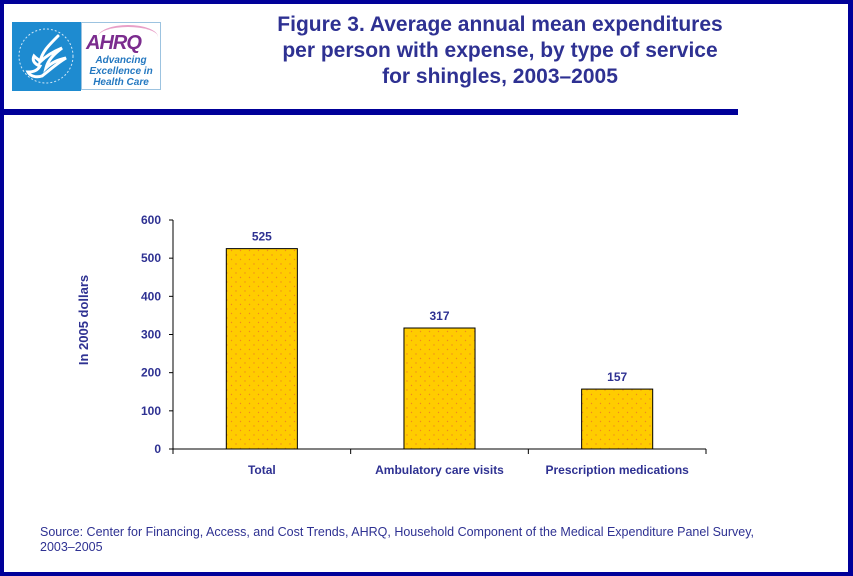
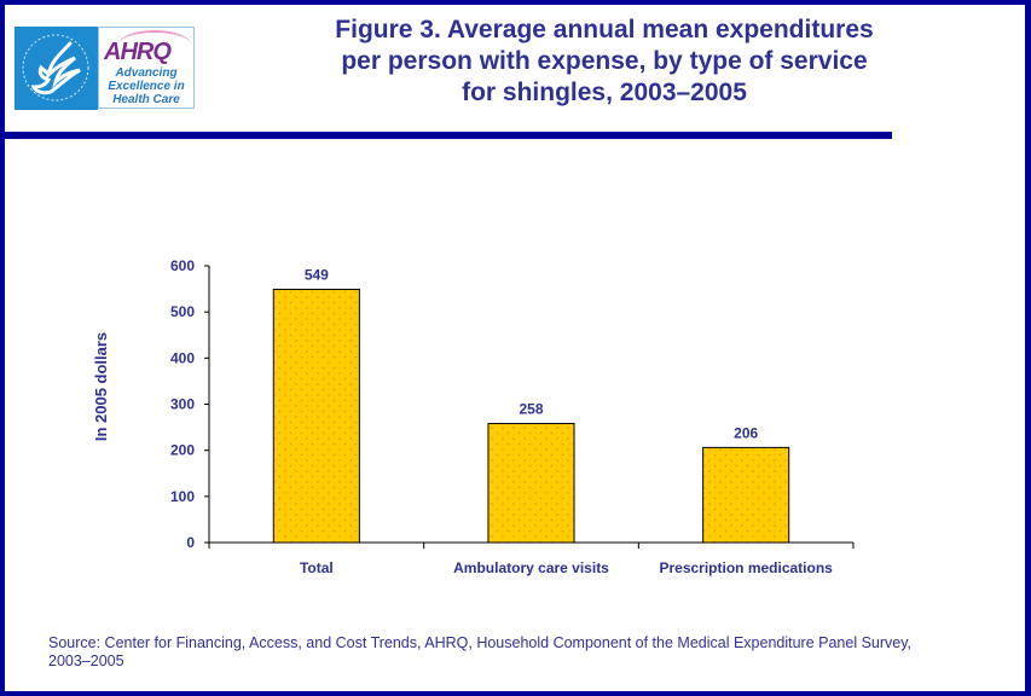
Total: 525 -> 549
Ambulatory care visits: 317 -> 258
Prescription medications: 157 -> 206
